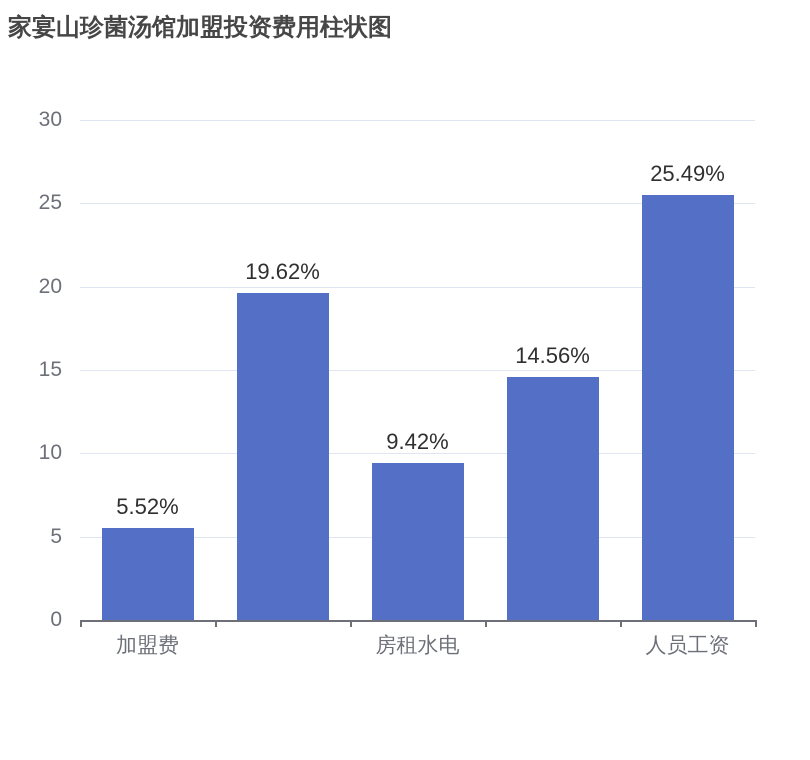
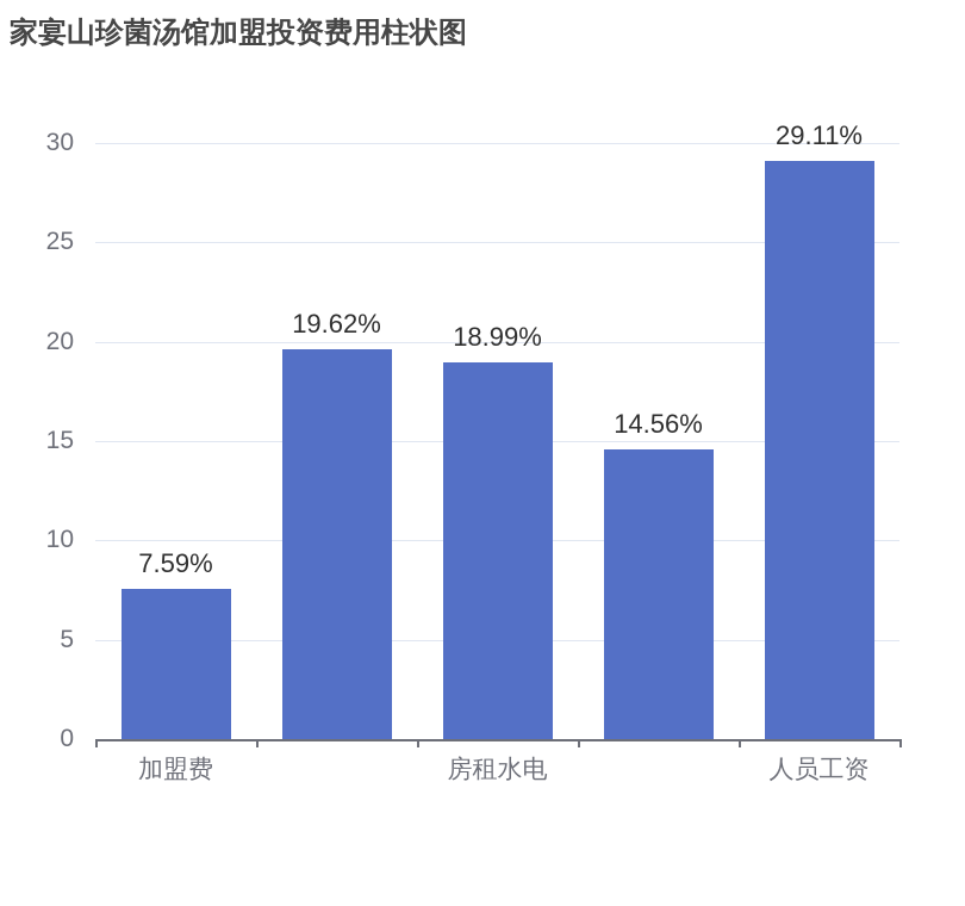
加盟费: 5.52% -> 7.59%
房租水电: 9.42% -> 18.99%
人员工资: 25.49% -> 29.11%
